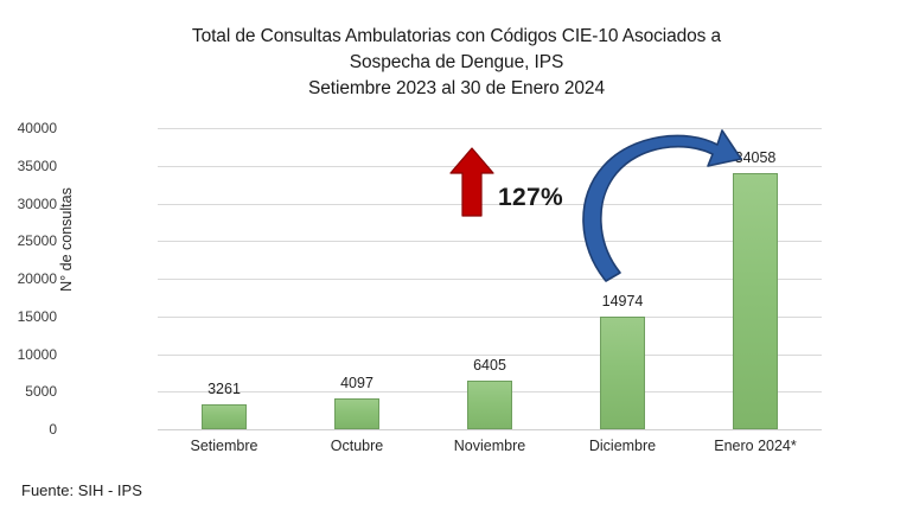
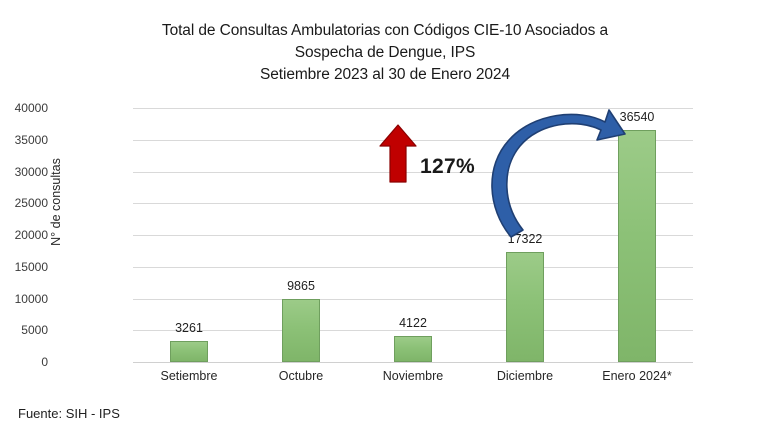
Octubre: 4097 -> 9865
Noviembre: 6405 -> 4122
Diciembre: 14974 -> 17322
Enero 2024*: 34058 -> 36540
